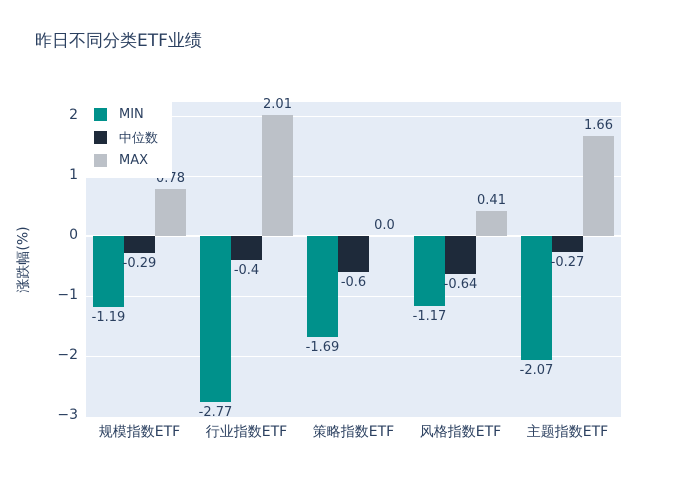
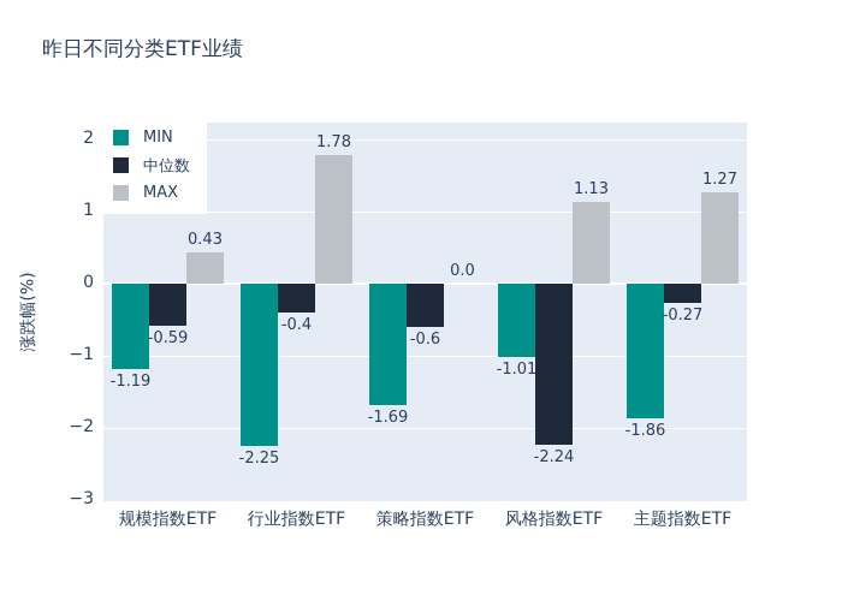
中位数/规模指数ETF: -0.29 -> -0.59
MAX/规模指数ETF: 0.78 -> 0.43
MIN/行业指数ETF: -2.77 -> -2.25
MAX/行业指数ETF: 2.01 -> 1.78
MIN/风格指数ETF: -1.17 -> -1.01
中位数/风格指数ETF: -0.64 -> -2.24
MAX/风格指数ETF: 0.41 -> 1.13
MIN/主题指数ETF: -2.07 -> -1.86
MAX/主题指数ETF: 1.66 -> 1.27
